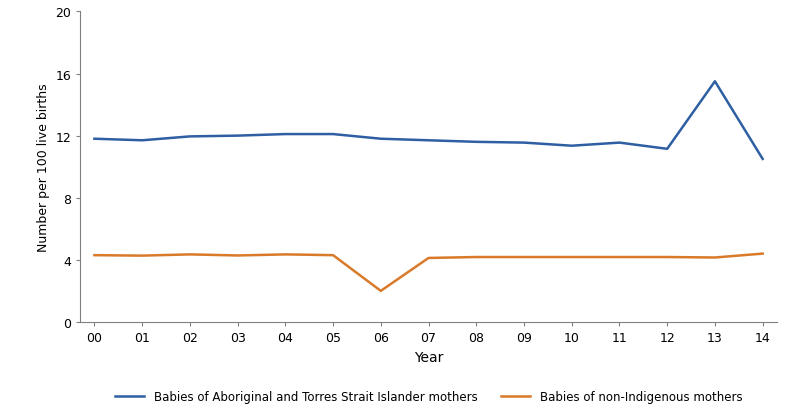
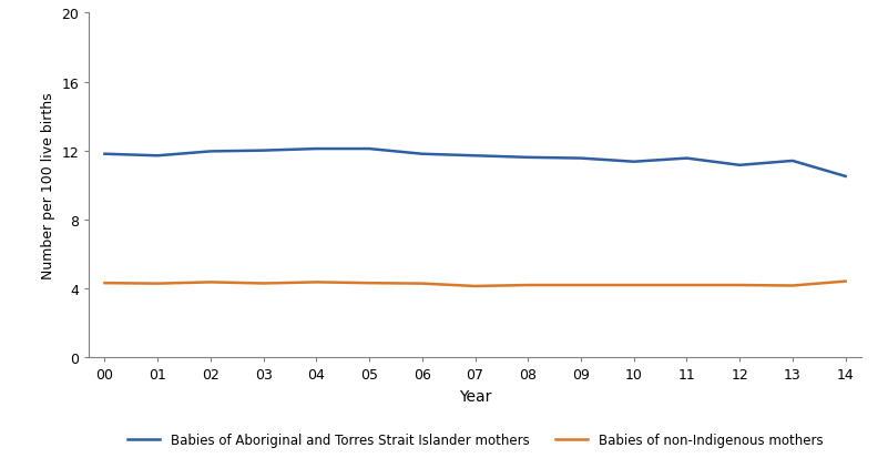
Babies of non-Indigenous mothers/06: 2.0 -> 4.3
Babies of Aboriginal and Torres Strait Islander mothers/13: 15.5 -> 11.4
